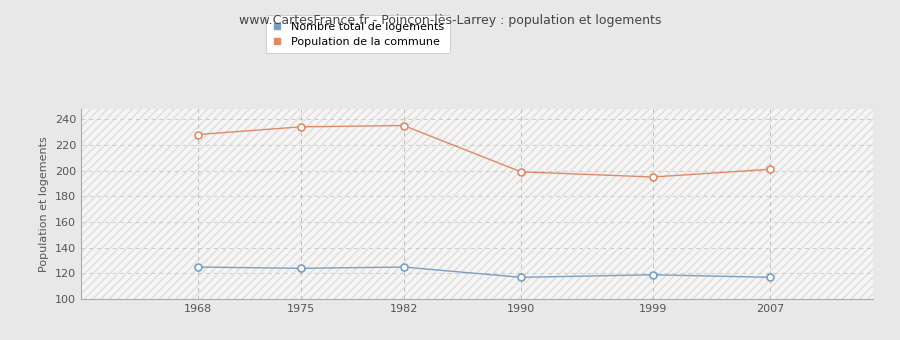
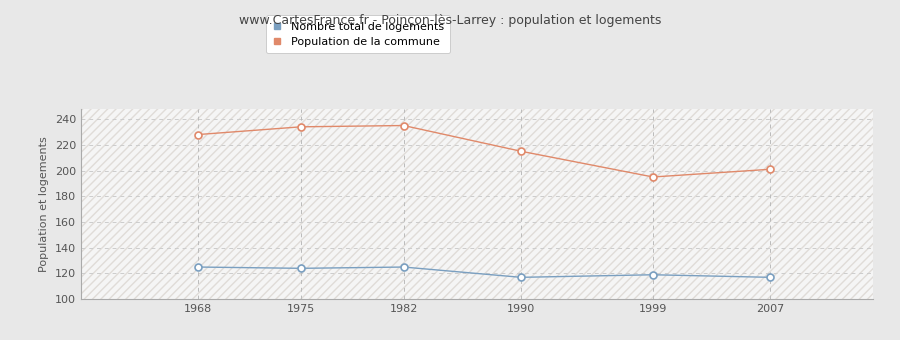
Population de la commune/1990: 199 -> 215
